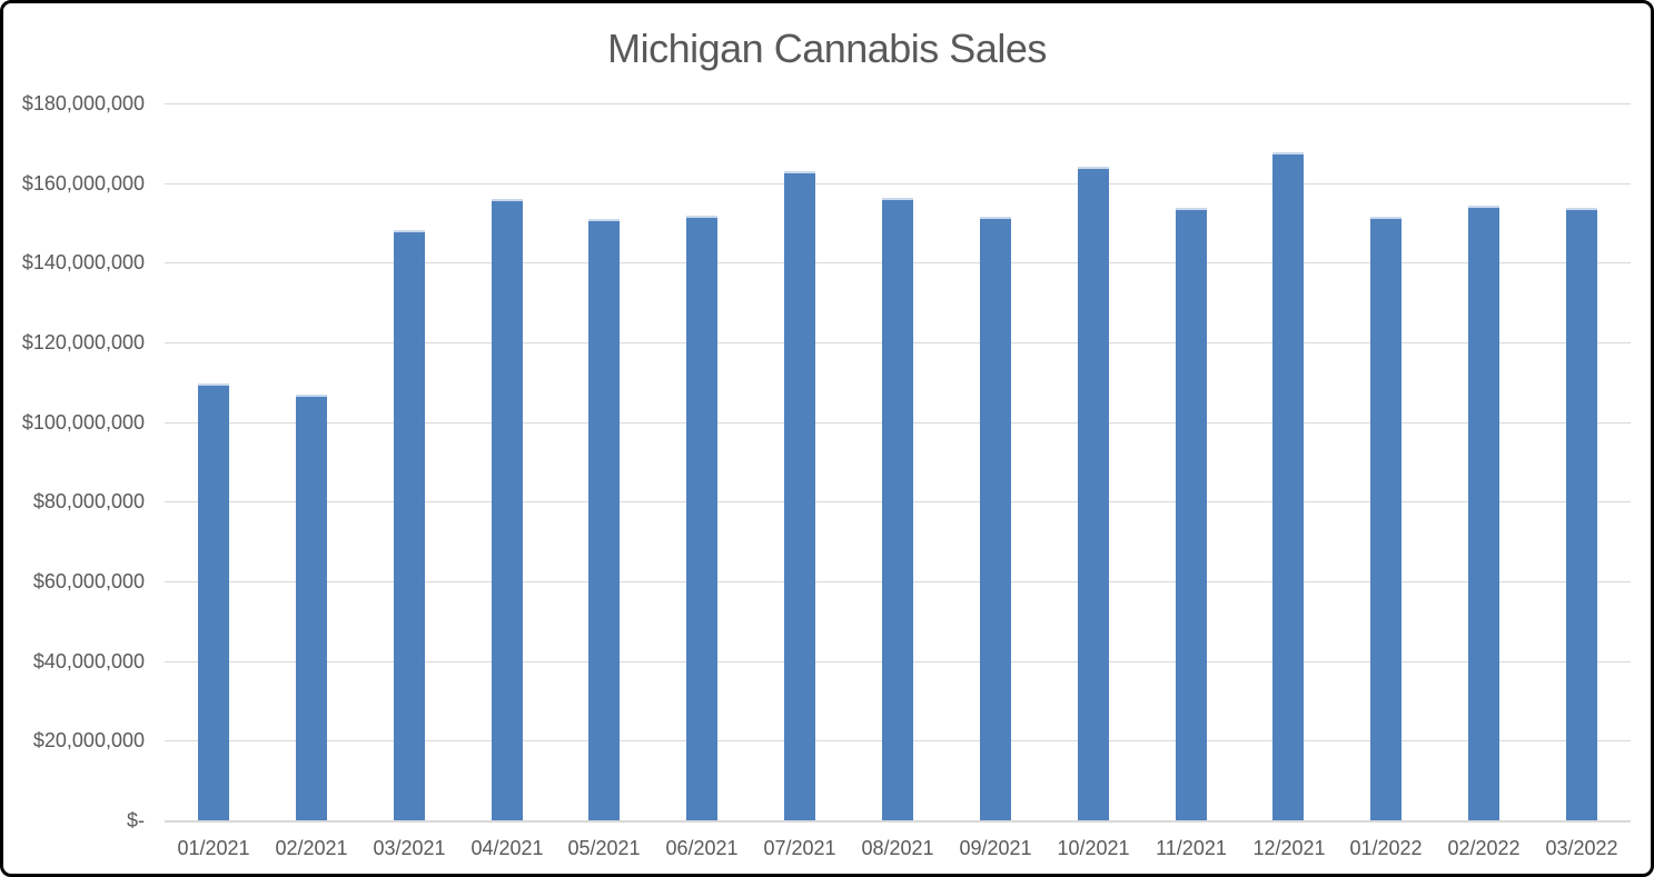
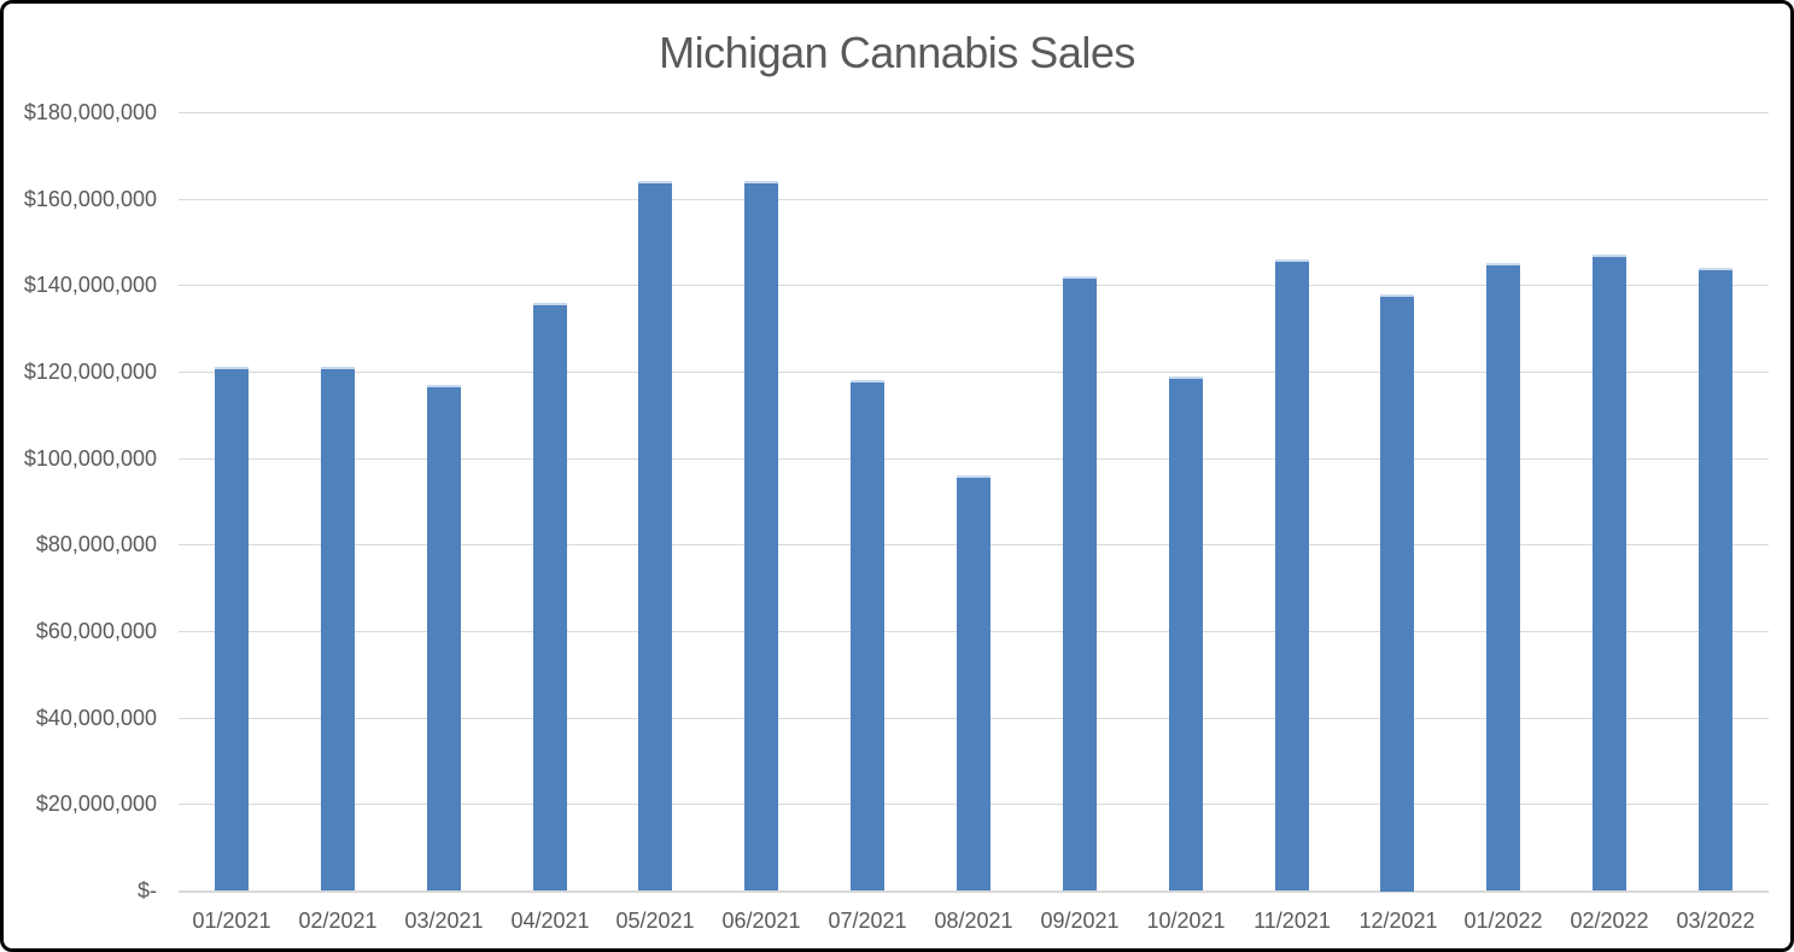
01/2021: $110000000 -> $121000000
02/2021: $107000000 -> $121000000
03/2021: $148000000 -> $117000000
04/2021: $156000000 -> $136000000
05/2021: $151000000 -> $164000000
06/2021: $152000000 -> $164000000
07/2021: $163000000 -> $118000000
08/2021: $156000000 -> $96000000
09/2021: $152000000 -> $142000000
10/2021: $164000000 -> $119000000
11/2021: $154000000 -> $146000000
12/2021: $168000000 -> $138000000
01/2022: $152000000 -> $145000000
02/2022: $154000000 -> $147000000
03/2022: $154000000 -> $144000000
